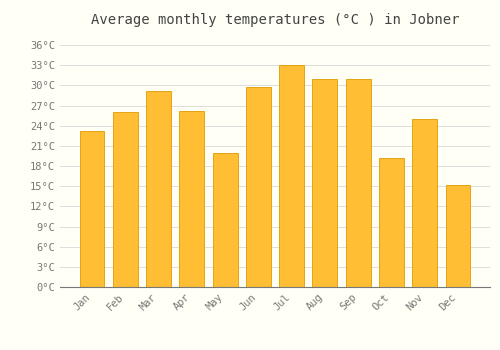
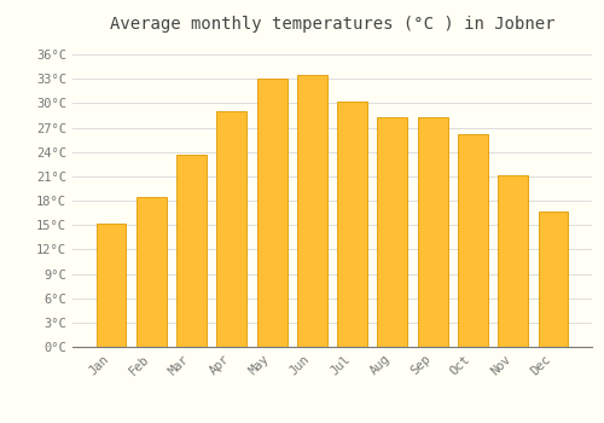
Jan: 23.2°C -> 15.2°C
Feb: 26.0°C -> 18.5°C
Mar: 29.2°C -> 23.6°C
Apr: 26.2°C -> 29.0°C
May: 20.0°C -> 33.0°C
Jun: 29.8°C -> 33.5°C
Jul: 33.0°C -> 30.2°C
Aug: 31.0°C -> 28.2°C
Sep: 31.0°C -> 28.2°C
Oct: 19.2°C -> 26.2°C
Nov: 25.0°C -> 21.2°C
Dec: 15.2°C -> 16.7°C
